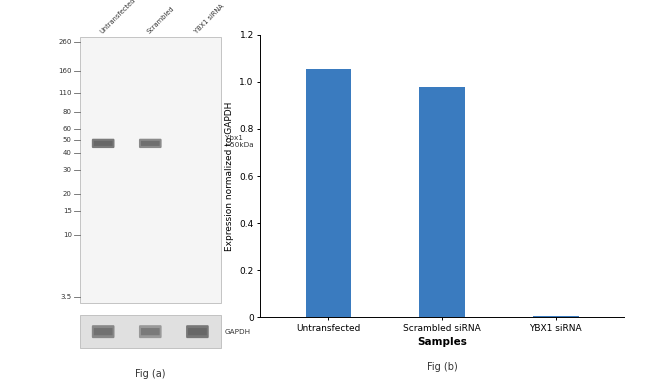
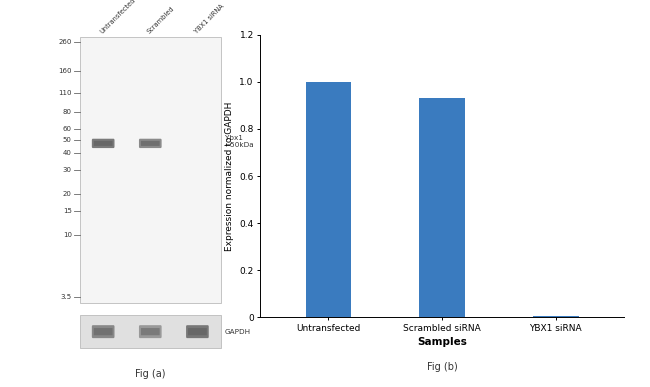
Untransfected: 1.055 -> 1.000
Scrambled siRNA: 0.980 -> 0.930
